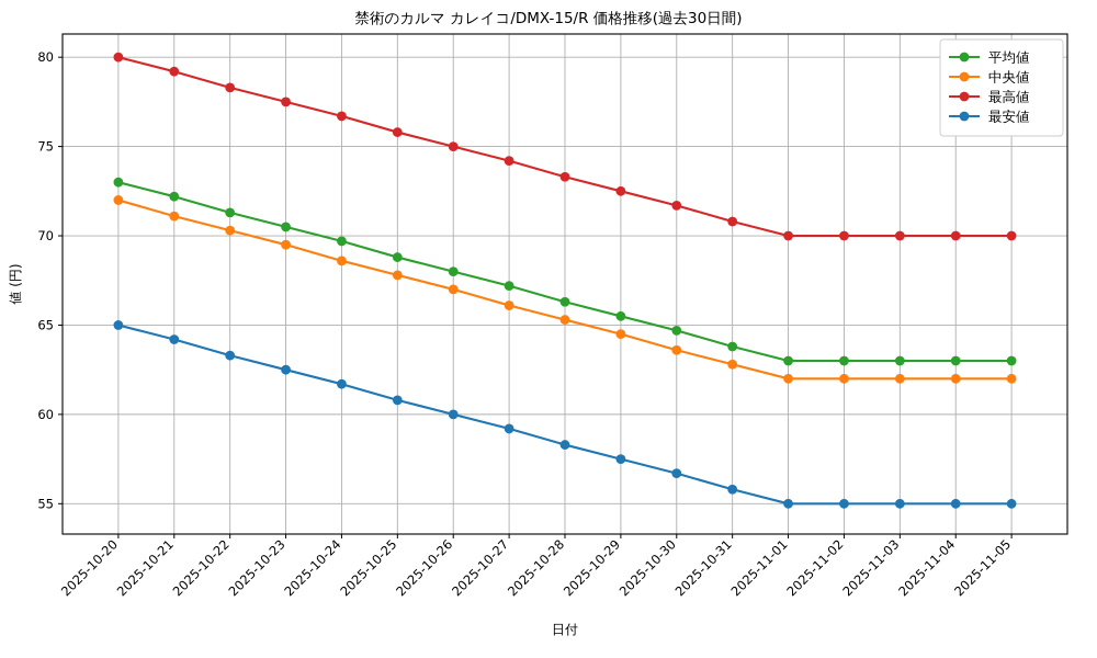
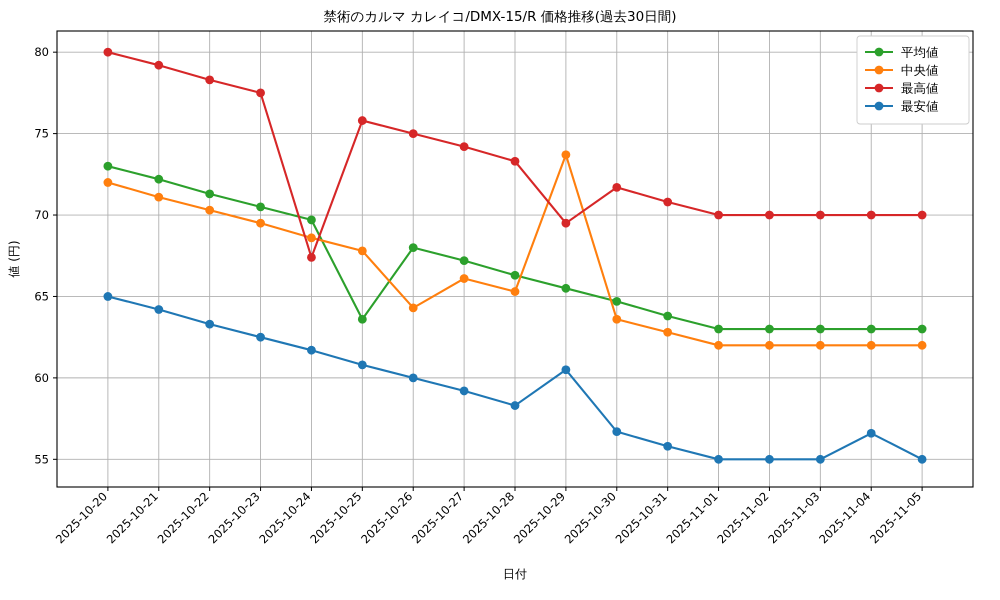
最高値/2025-10-24: 76.7 -> 67.4
平均値/2025-10-25: 68.8 -> 63.6
中央値/2025-10-26: 67.0 -> 64.3
中央値/2025-10-29: 64.5 -> 73.7
最高値/2025-10-29: 72.5 -> 69.5
最安値/2025-10-29: 57.5 -> 60.5
最安値/2025-11-04: 55.0 -> 56.6
